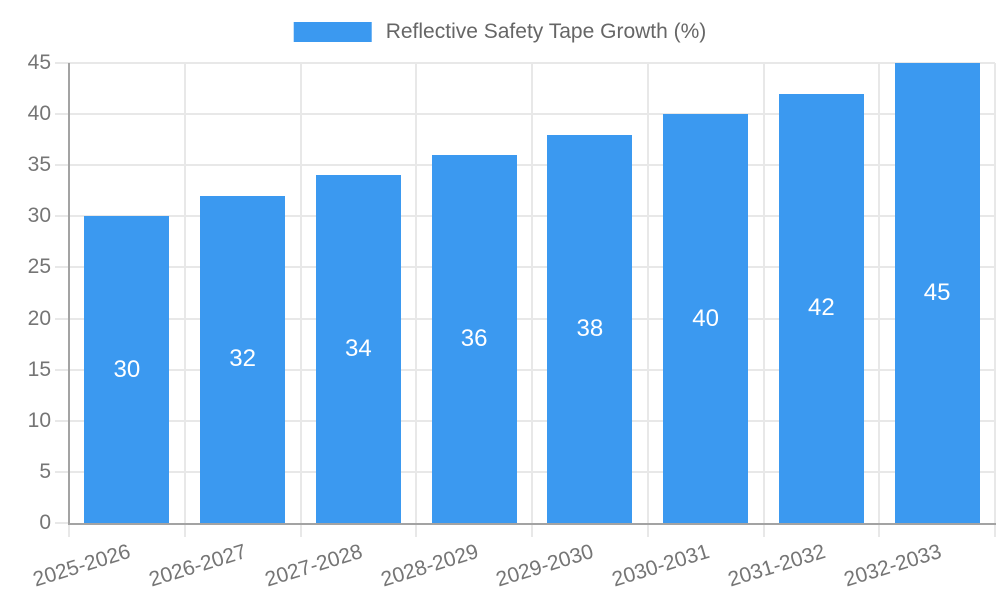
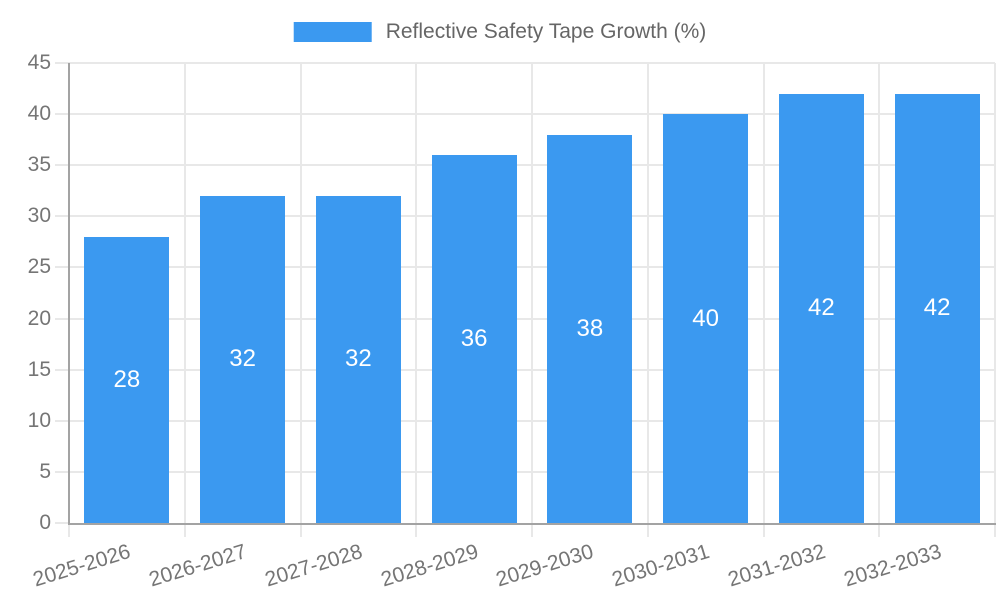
2025-2026: 30 -> 28
2027-2028: 34 -> 32
2032-2033: 45 -> 42
